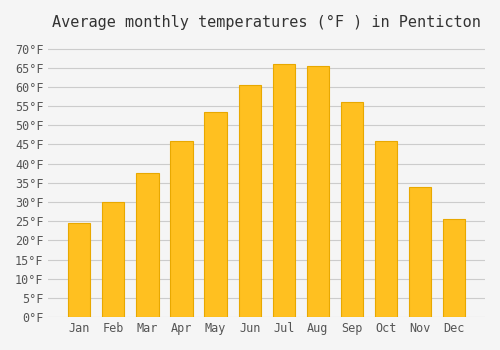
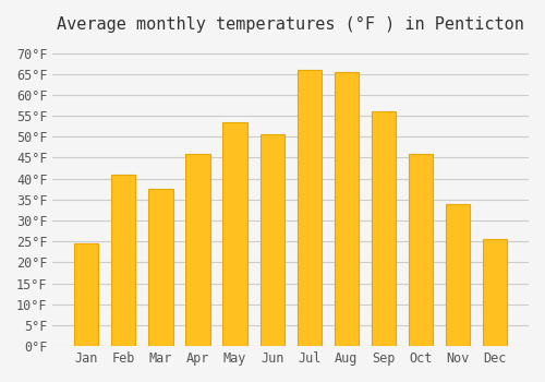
Feb: 30.0°F -> 41.0°F
Jun: 60.5°F -> 50.5°F
